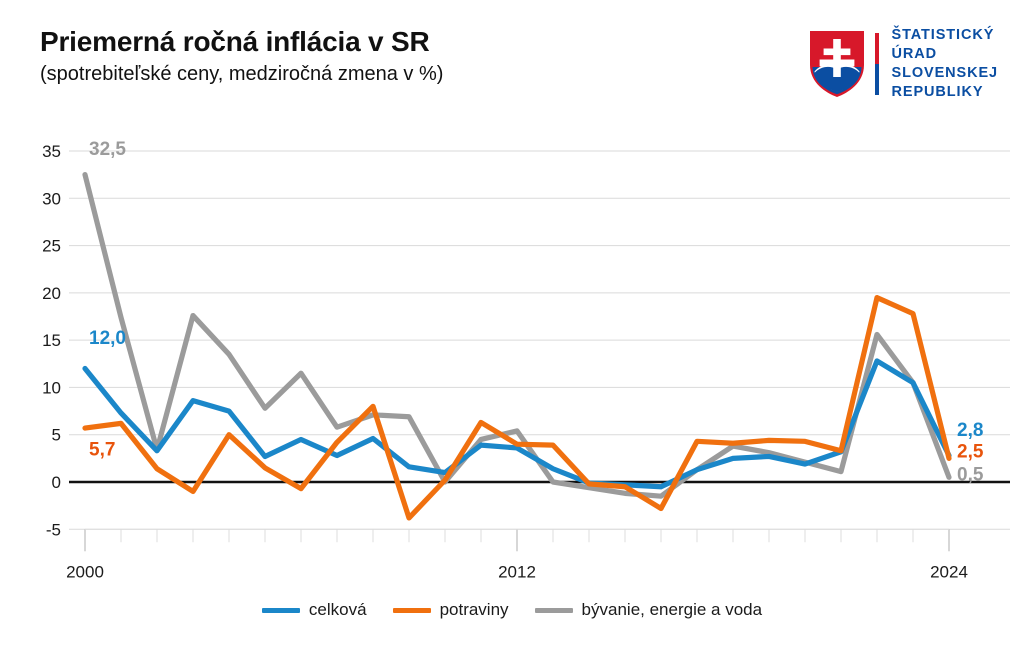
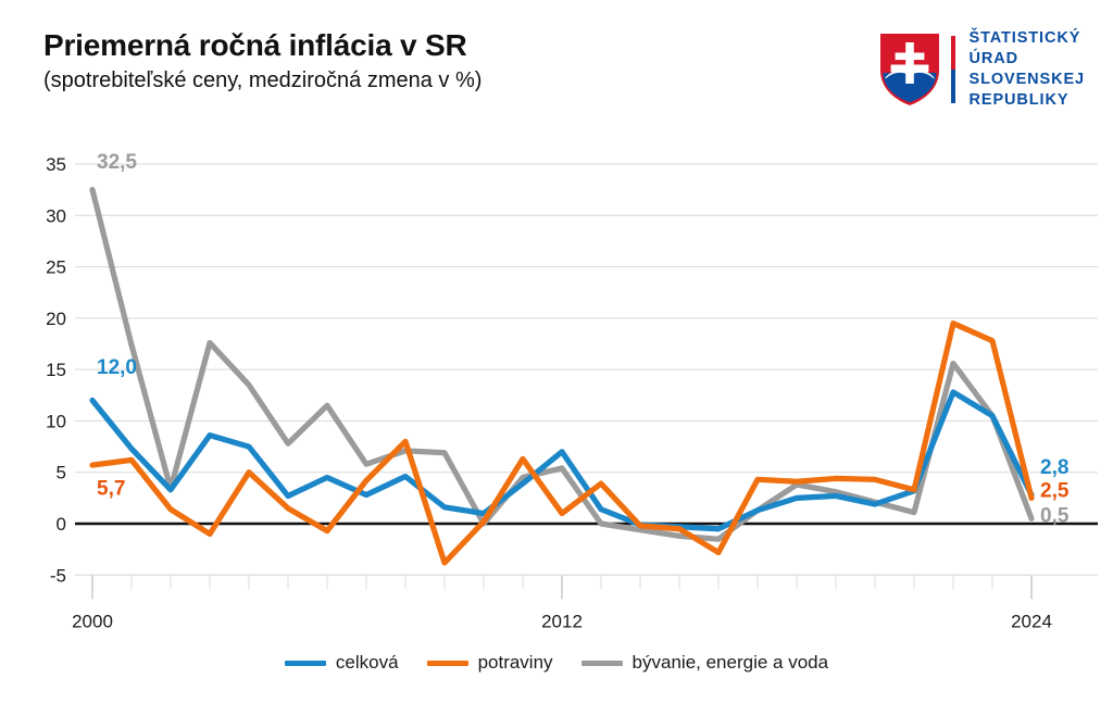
celková/2012: 4 -> 7
potraviny/2012: 4 -> 1
